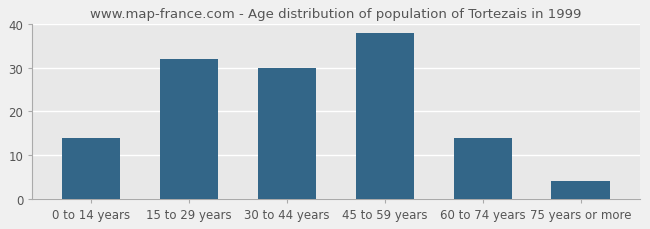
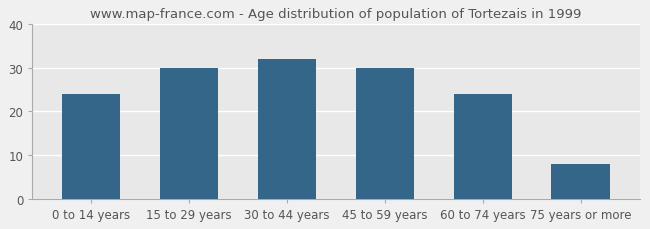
0 to 14 years: 14 -> 24
15 to 29 years: 32 -> 30
30 to 44 years: 30 -> 32
45 to 59 years: 38 -> 30
60 to 74 years: 14 -> 24
75 years or more: 4 -> 8
